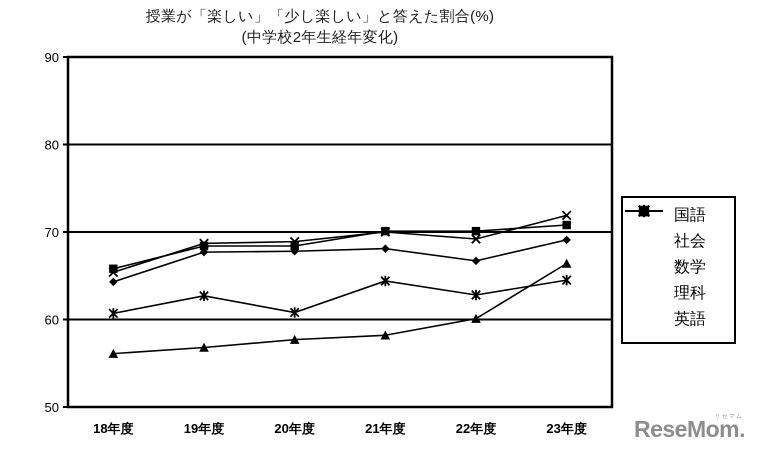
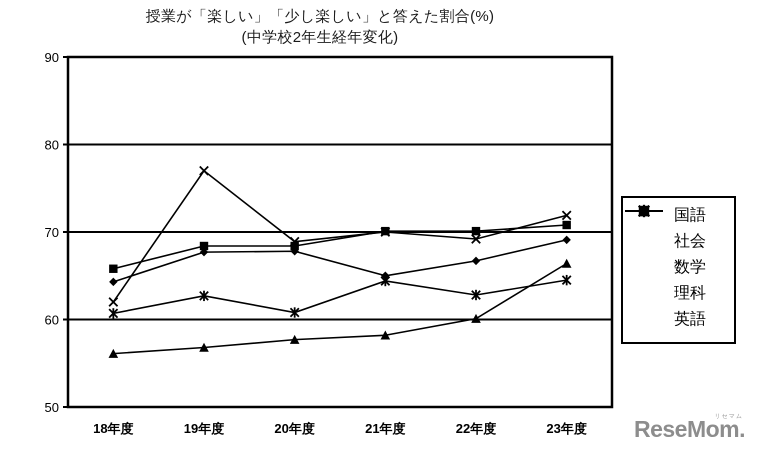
理科/18年度: 65 -> 62
理科/19年度: 69 -> 77
国語/21年度: 68 -> 65
